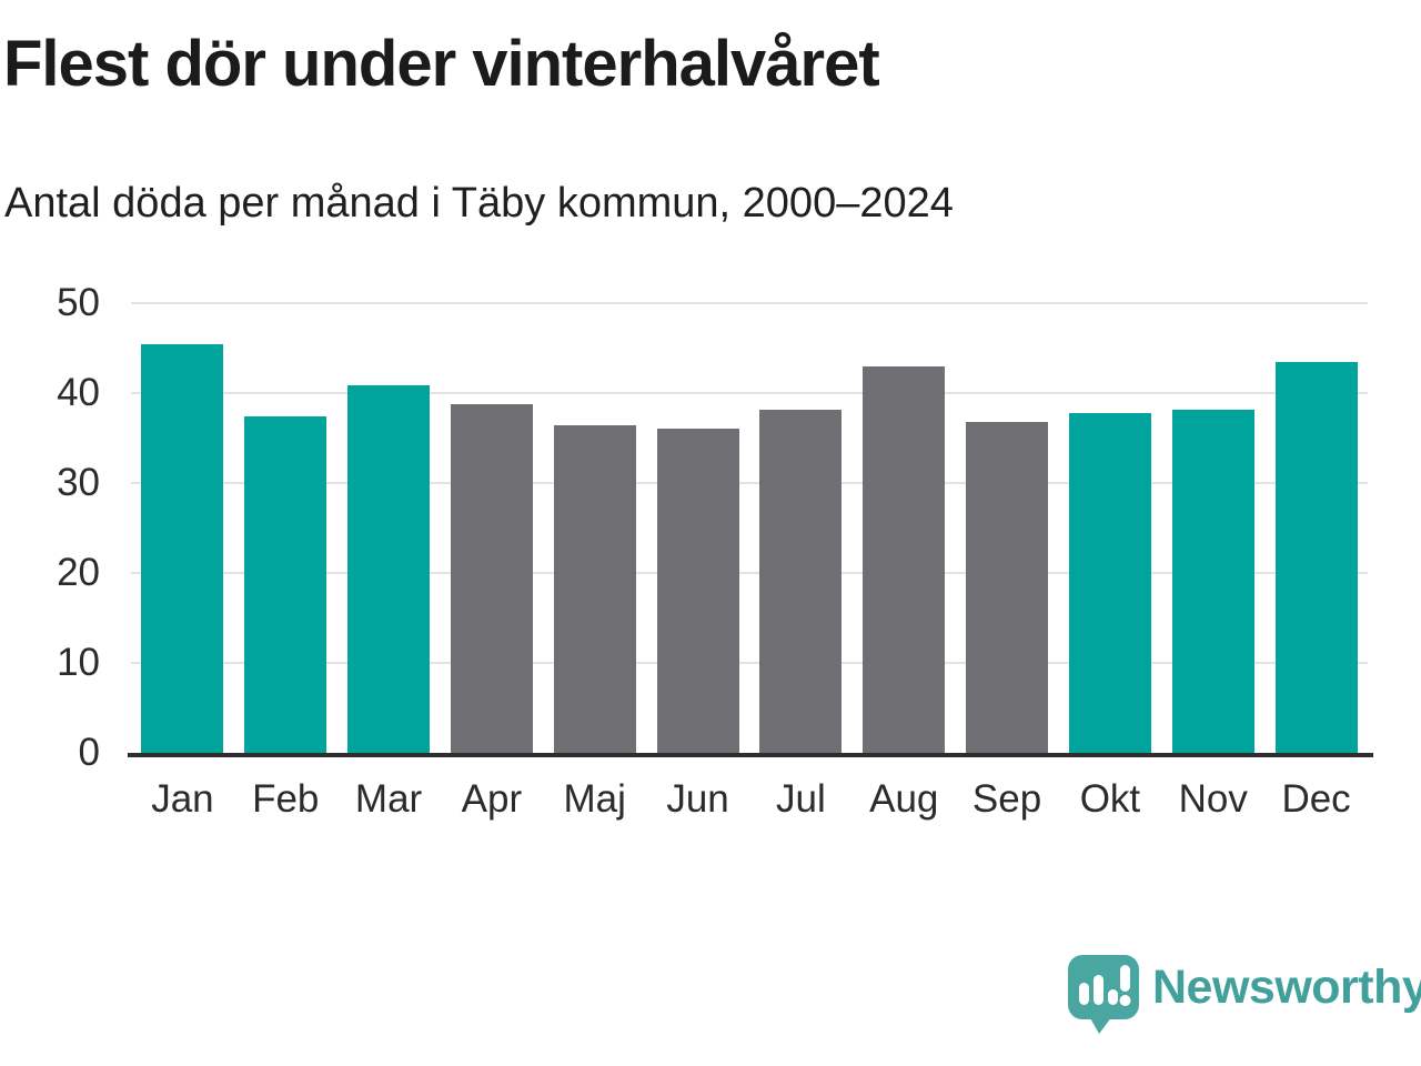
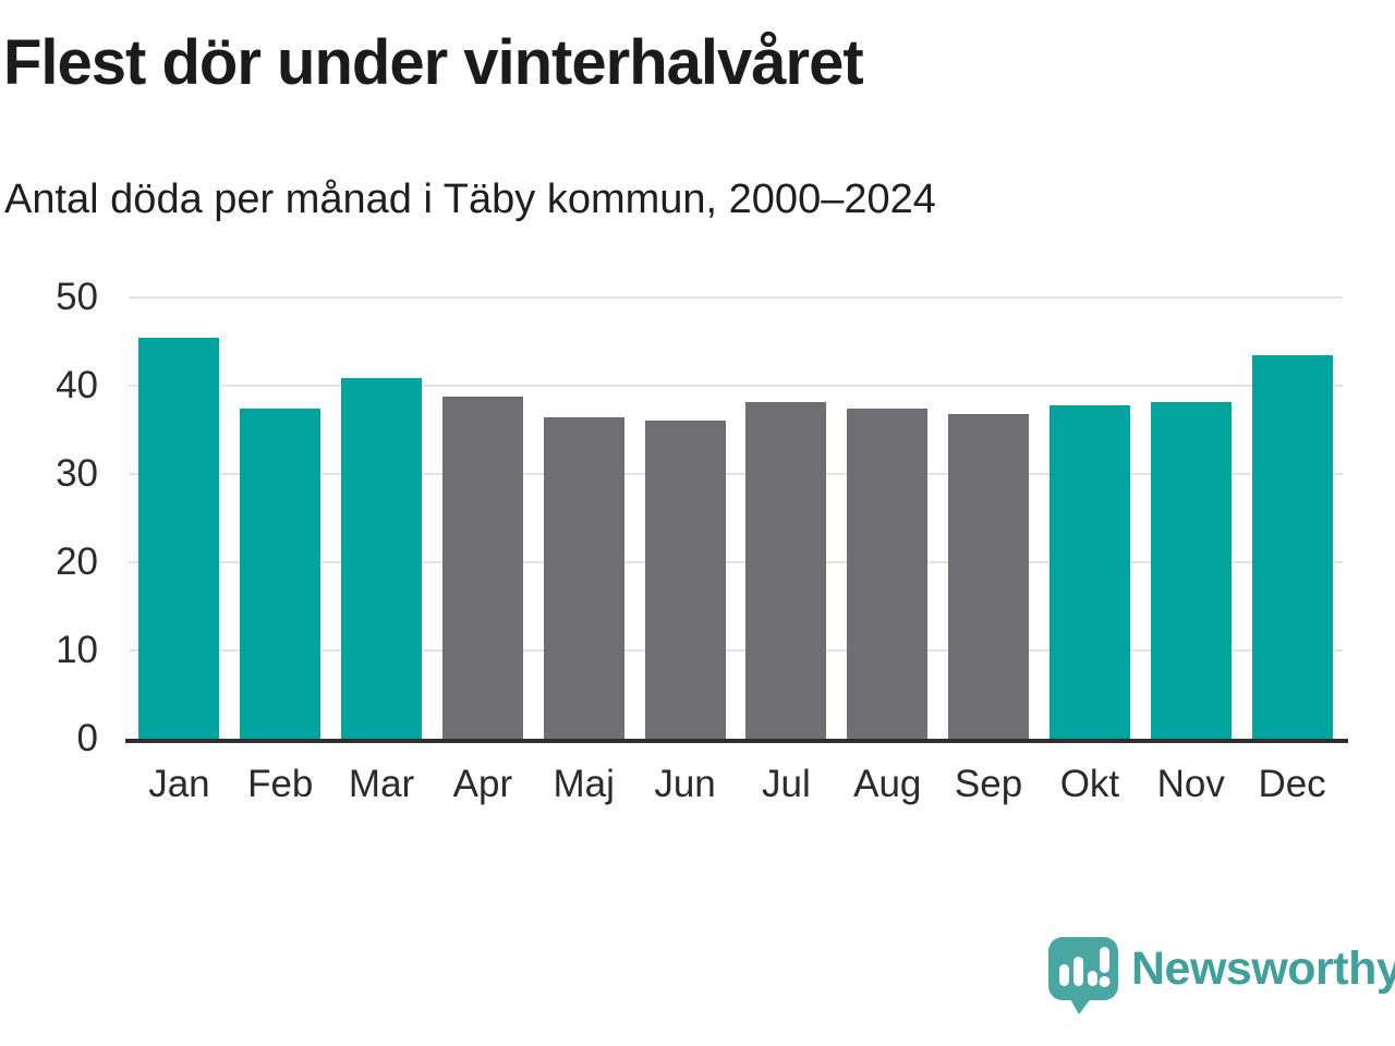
Aug: 43 -> 37
